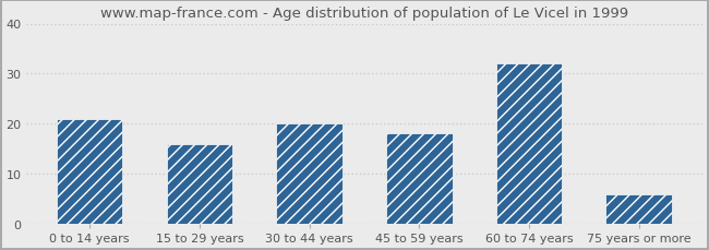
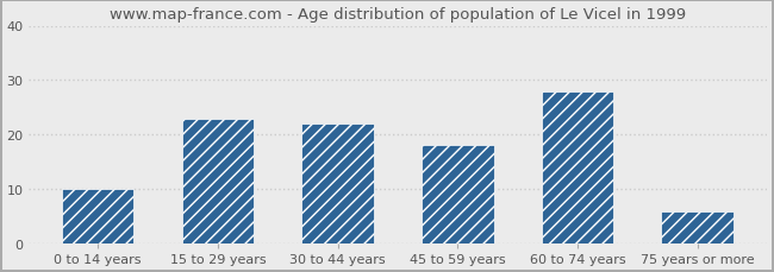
0 to 14 years: 21 -> 10
15 to 29 years: 16 -> 23
30 to 44 years: 20 -> 22
60 to 74 years: 32 -> 28
